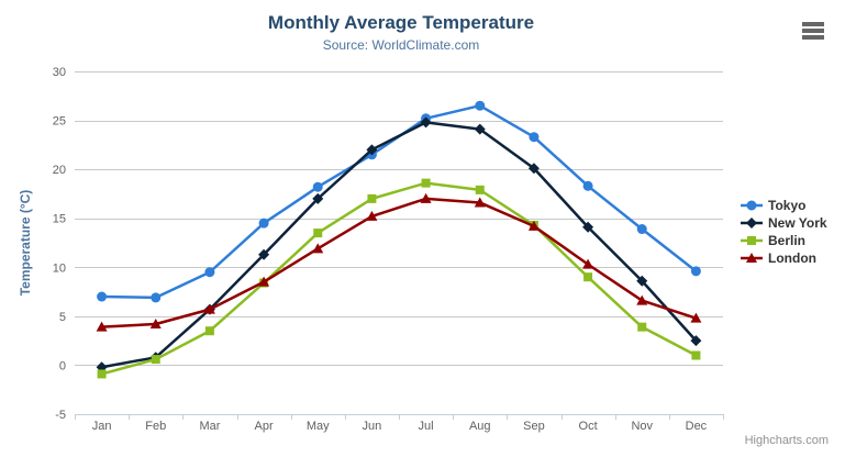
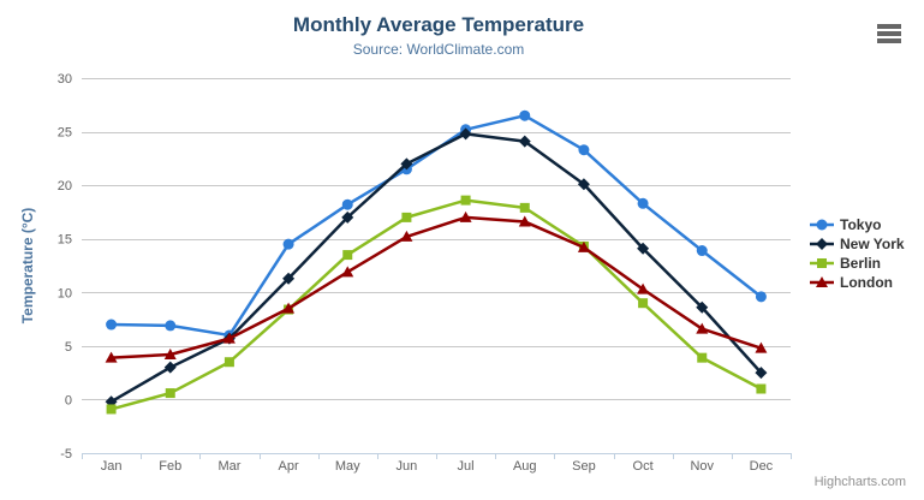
New York/Feb: 1 -> 3
Tokyo/Mar: 10 -> 6
